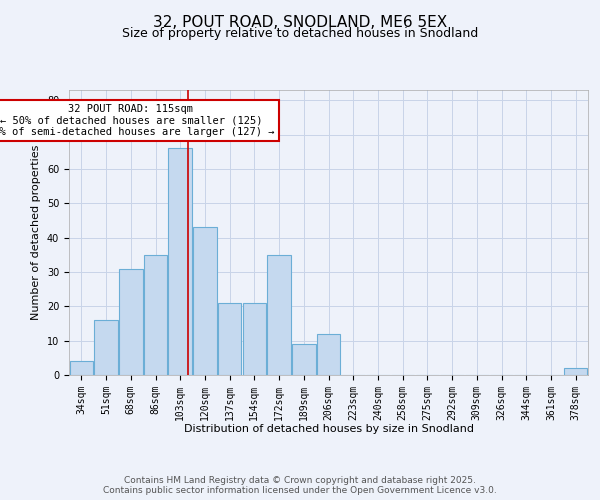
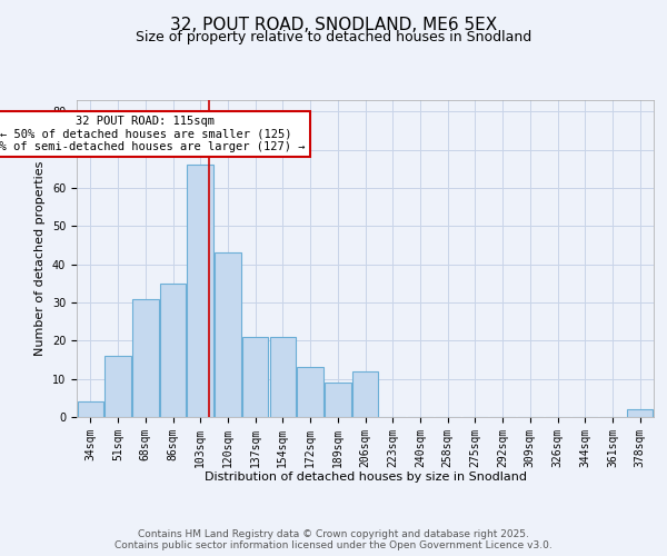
172sqm: 35 -> 13
